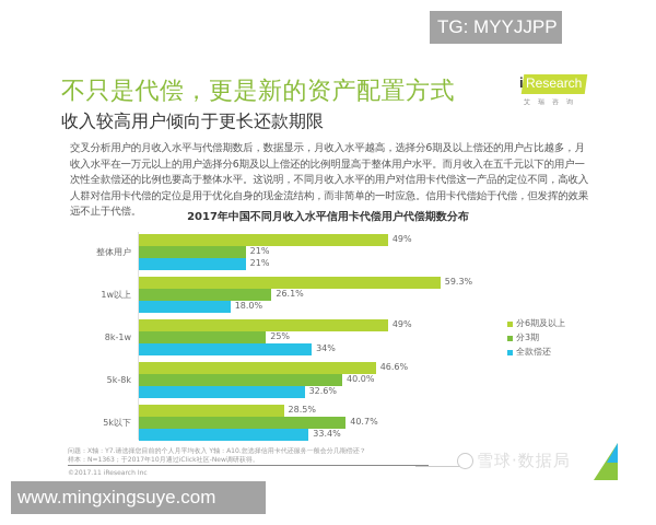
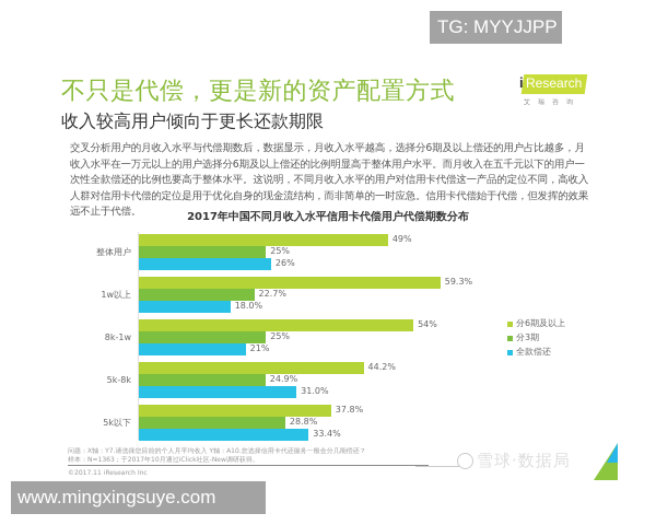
分3期/整体用户: 21% -> 25%
全款偿还/整体用户: 21% -> 26%
分3期/1w以上: 26.1% -> 22.7%
分6期及以上/8k-1w: 49% -> 54%
全款偿还/8k-1w: 34% -> 21%
分6期及以上/5k-8k: 46.6% -> 44.2%
分3期/5k-8k: 40.0% -> 24.9%
全款偿还/5k-8k: 32.6% -> 31.0%
分6期及以上/5k以下: 28.5% -> 37.8%
分3期/5k以下: 40.7% -> 28.8%
